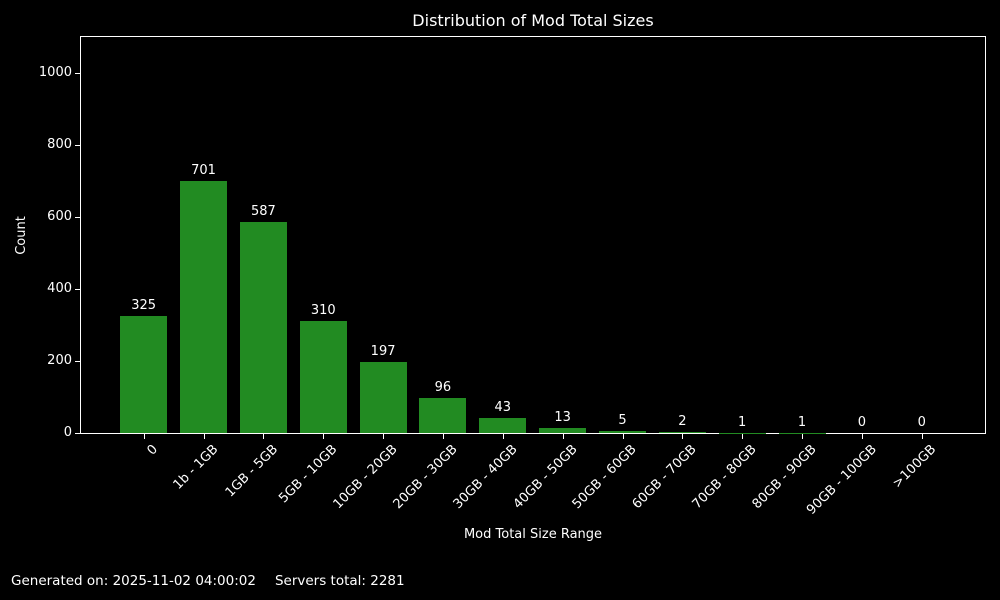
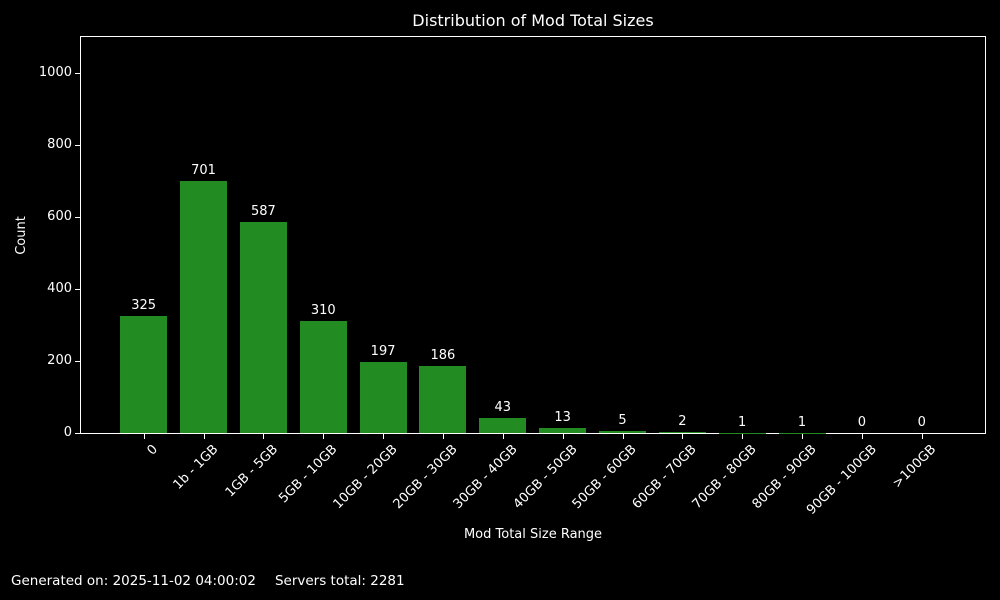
20GB - 30GB: 96 -> 186
